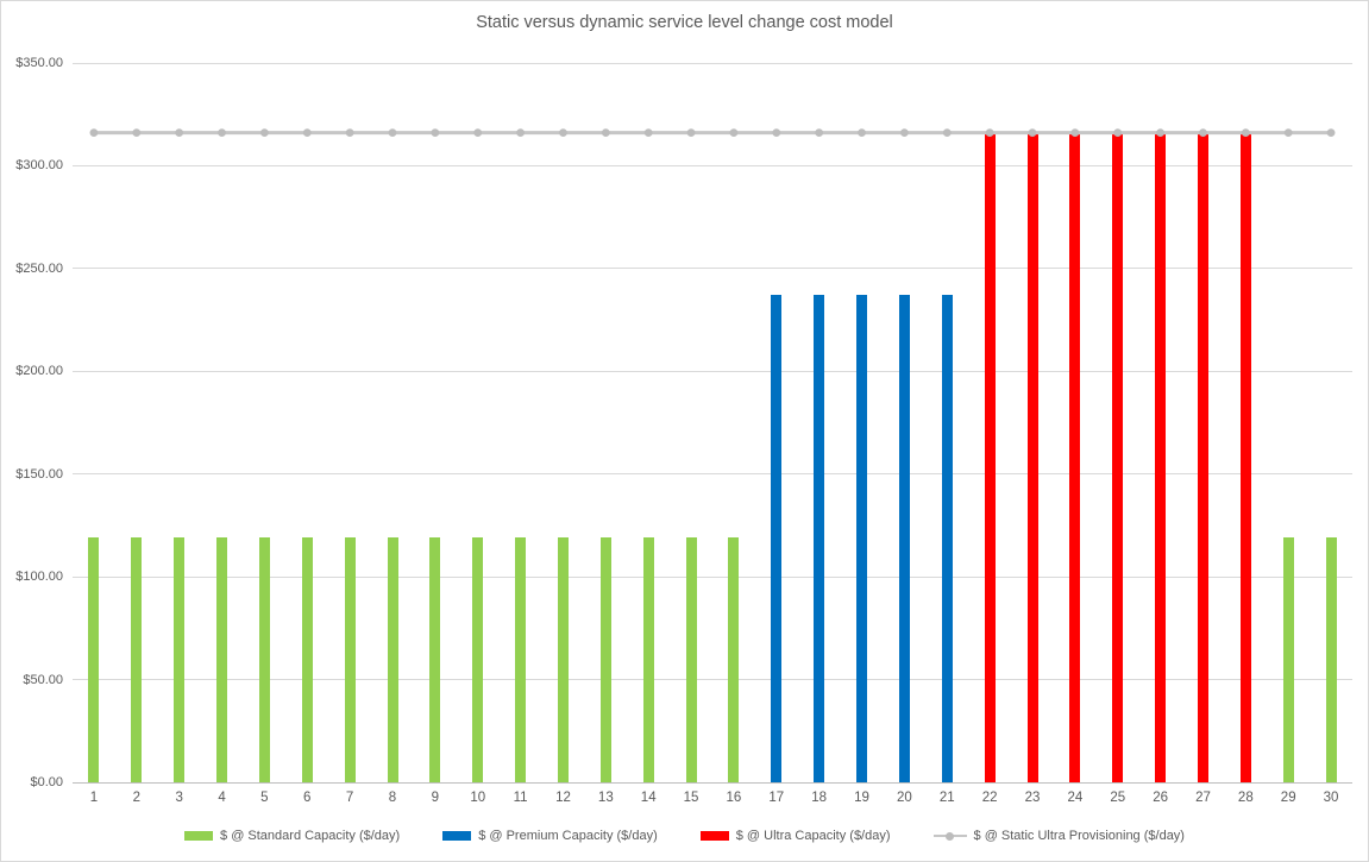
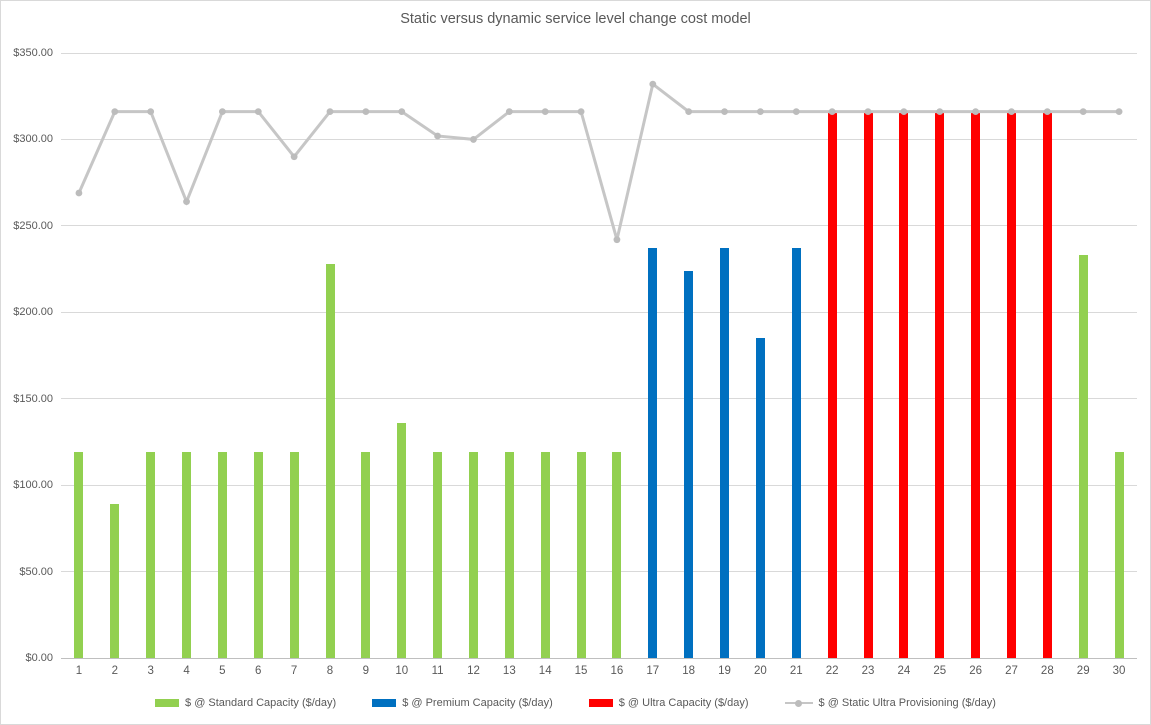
$ @ Static Ultra Provisioning ($/day)/1: $316 -> $269
$ @ Standard Capacity ($/day)/2: $119 -> $89
$ @ Static Ultra Provisioning ($/day)/4: $316 -> $264
$ @ Static Ultra Provisioning ($/day)/7: $316 -> $290
$ @ Standard Capacity ($/day)/8: $119 -> $228
$ @ Standard Capacity ($/day)/10: $119 -> $136
$ @ Static Ultra Provisioning ($/day)/11: $316 -> $302
$ @ Static Ultra Provisioning ($/day)/12: $316 -> $300
$ @ Static Ultra Provisioning ($/day)/16: $316 -> $242
$ @ Static Ultra Provisioning ($/day)/17: $316 -> $332
$ @ Premium Capacity ($/day)/18: $237 -> $224
$ @ Premium Capacity ($/day)/20: $237 -> $185
$ @ Standard Capacity ($/day)/29: $119 -> $233
